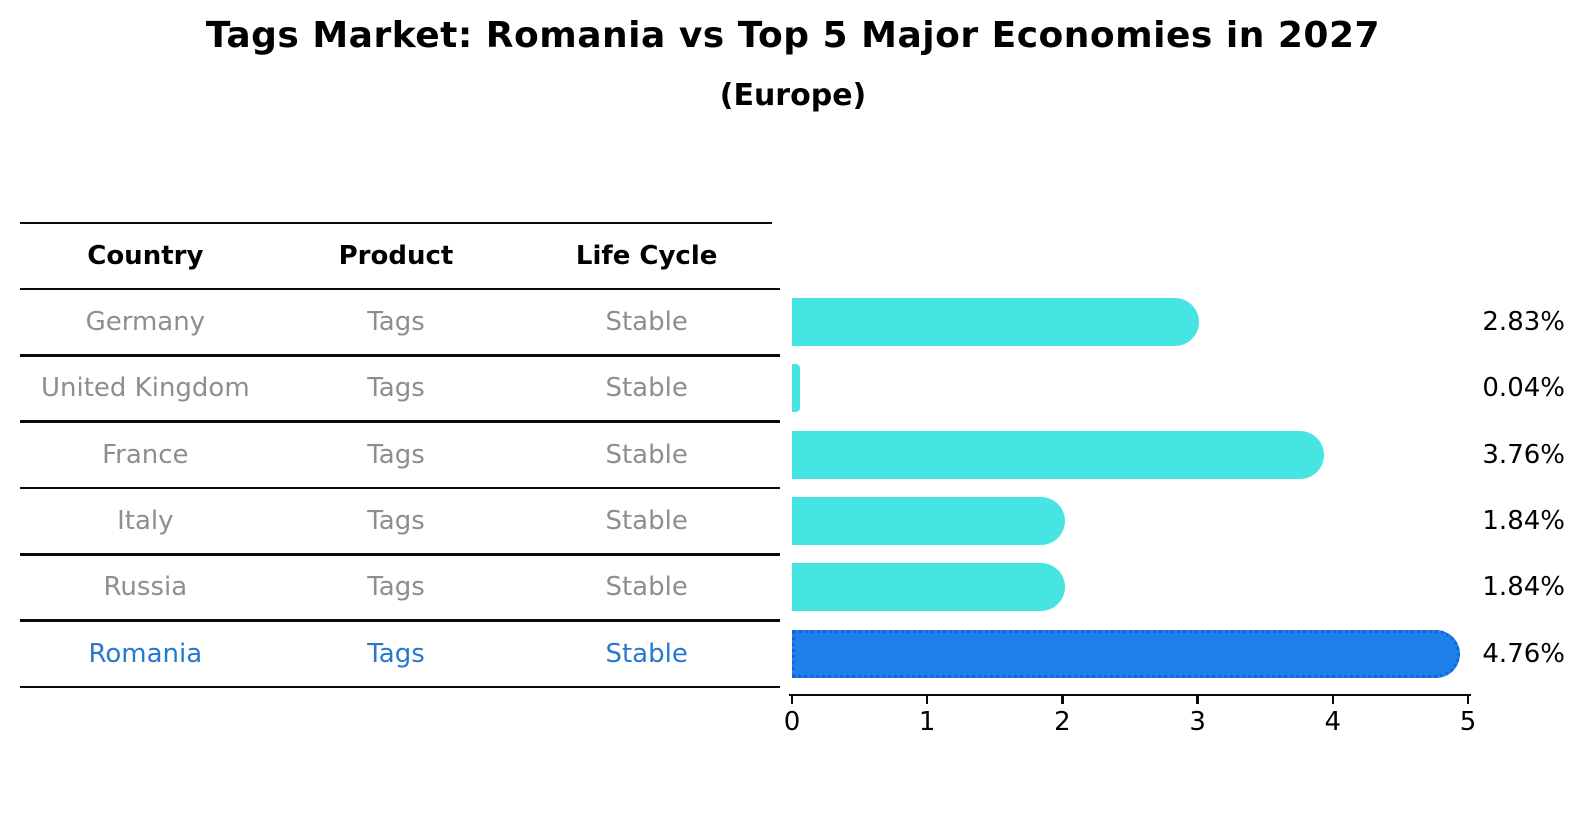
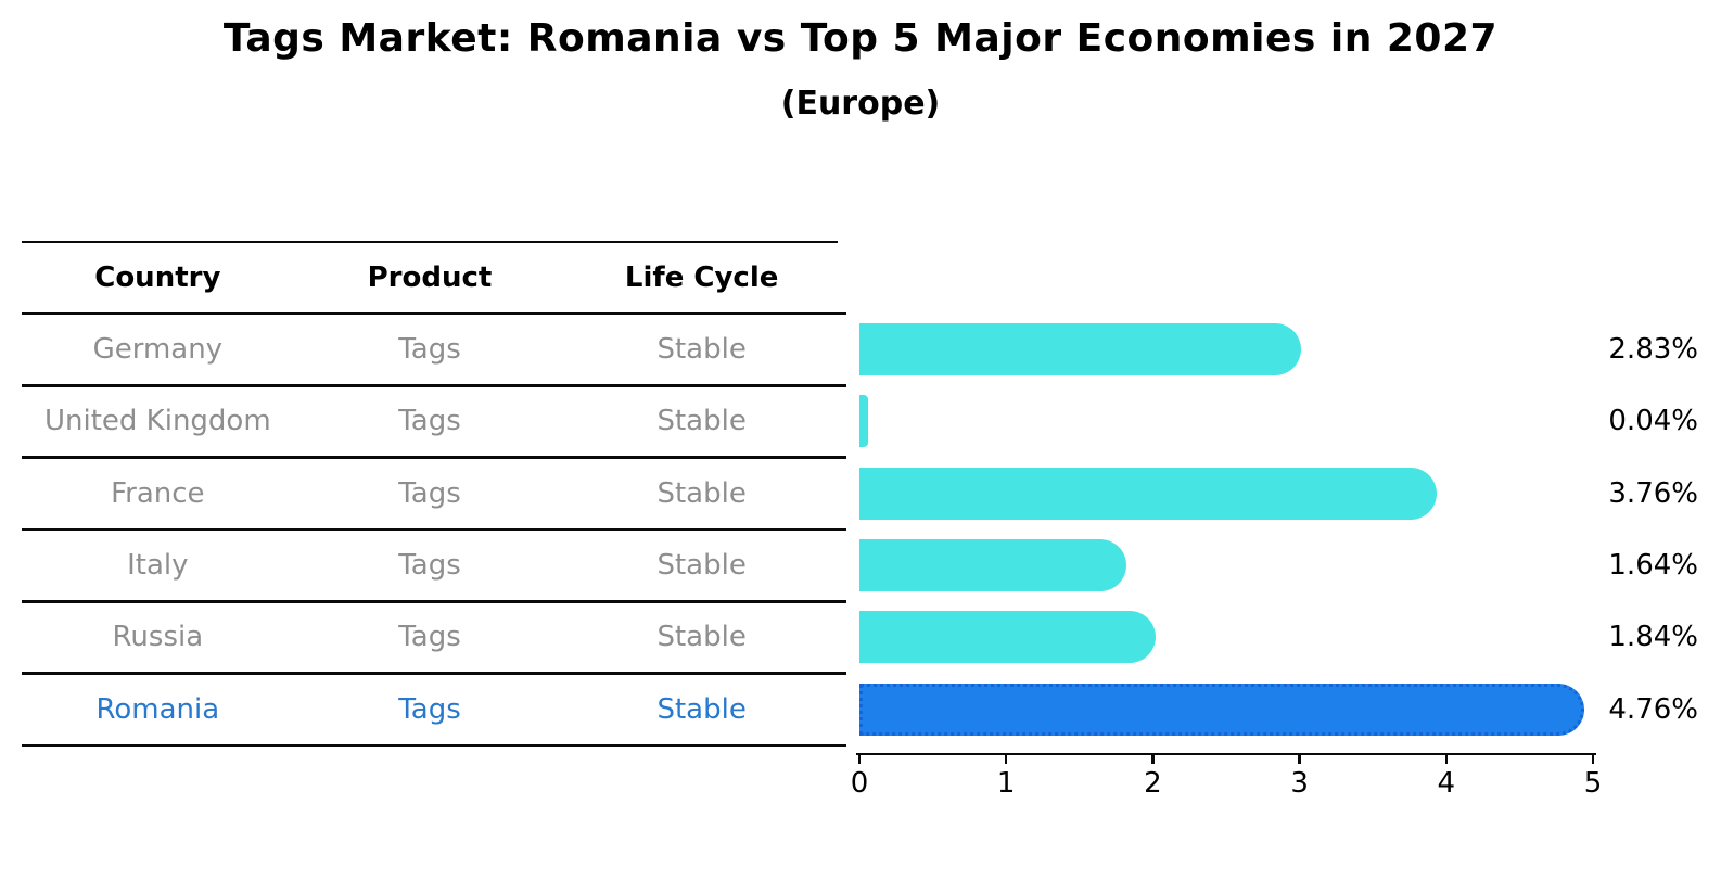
Italy: 1.84% -> 1.64%
